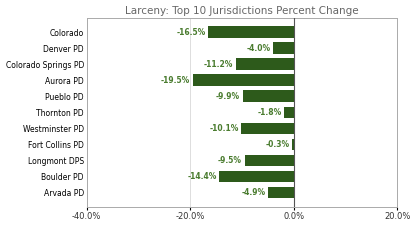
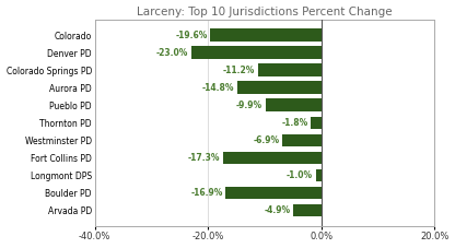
Colorado: -16.5% -> -19.6%
Denver PD: -4.0% -> -23.0%
Aurora PD: -19.5% -> -14.8%
Westminster PD: -10.1% -> -6.9%
Fort Collins PD: -0.3% -> -17.3%
Longmont DPS: -9.5% -> -1.0%
Boulder PD: -14.4% -> -16.9%
